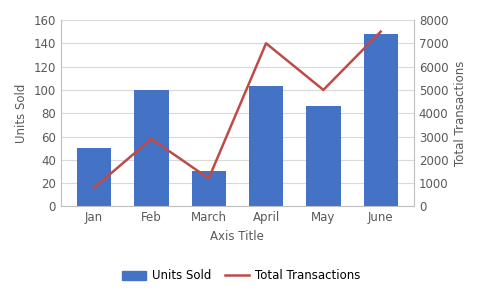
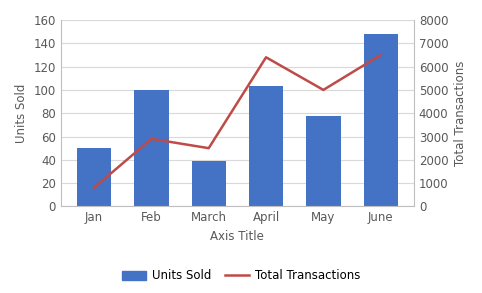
Units Sold/March: 30 -> 39
Total Transactions/March: 1200 -> 2500
Total Transactions/April: 7000 -> 6400
Units Sold/May: 86 -> 78
Total Transactions/June: 7500 -> 6500
